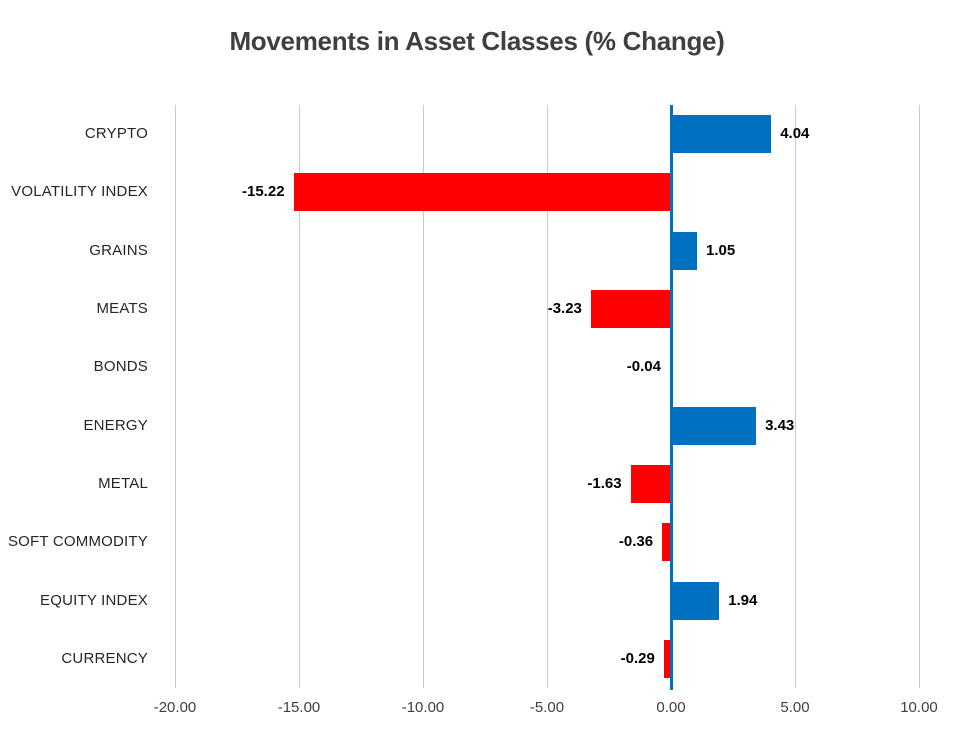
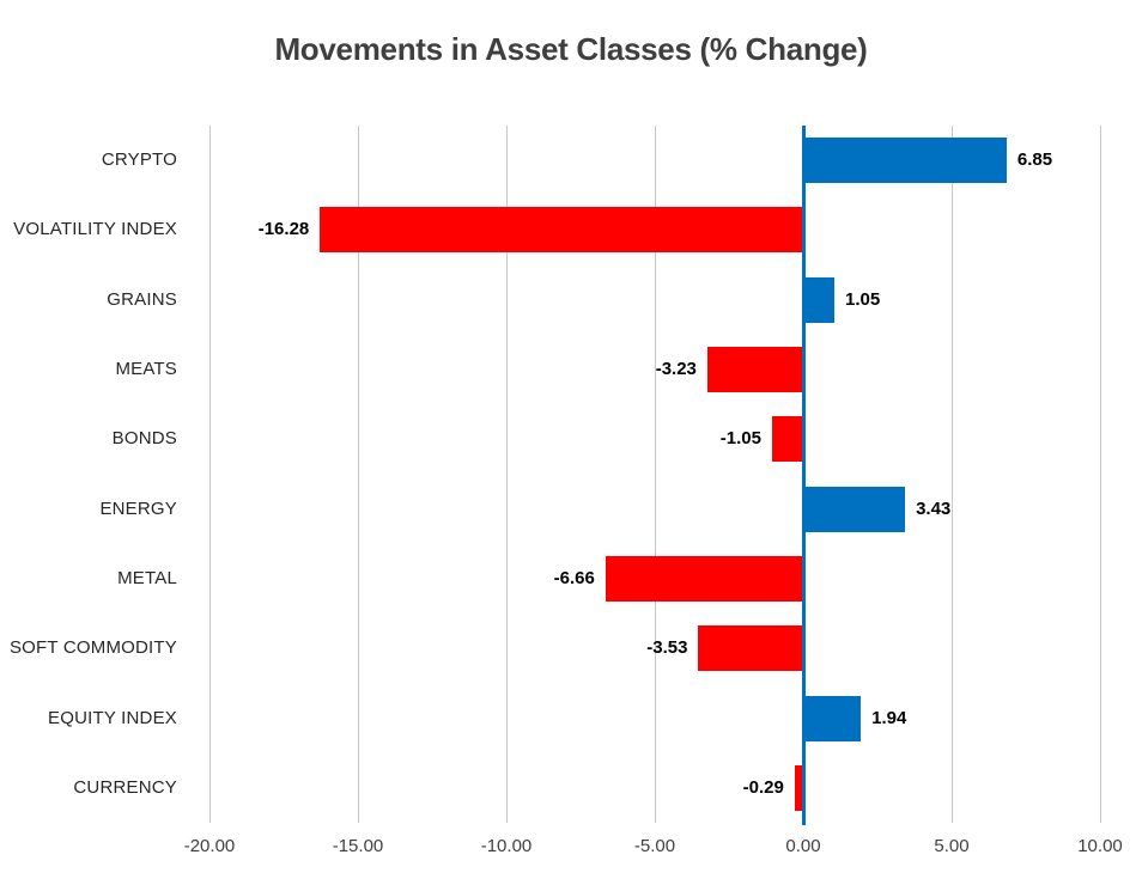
CRYPTO: 4.04 -> 6.85
VOLATILITY INDEX: -15.22 -> -16.28
BONDS: -0.04 -> -1.05
METAL: -1.63 -> -6.66
SOFT COMMODITY: -0.36 -> -3.53
